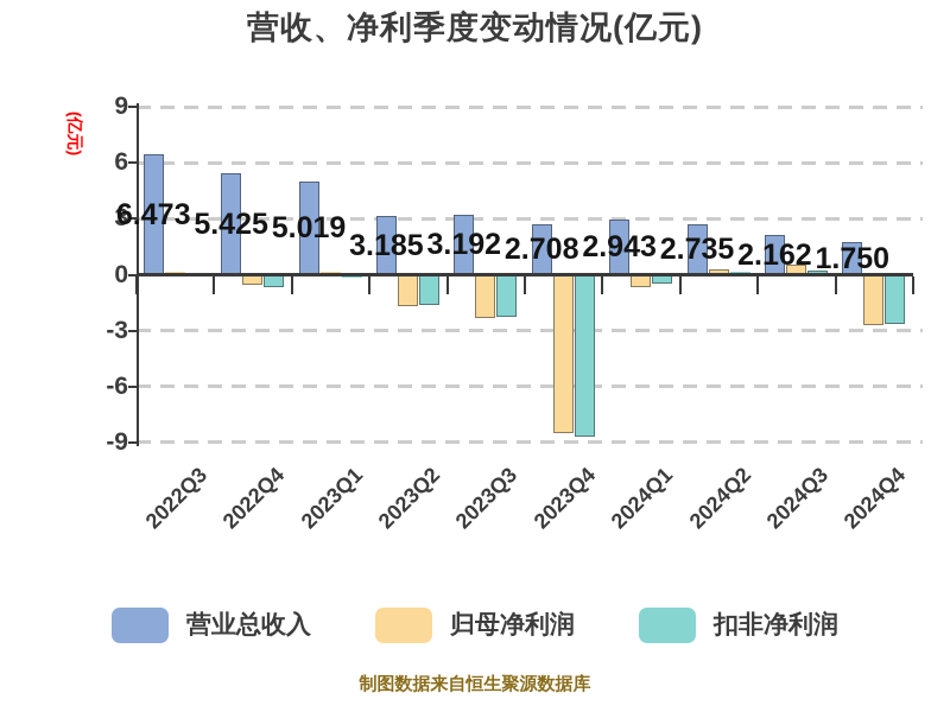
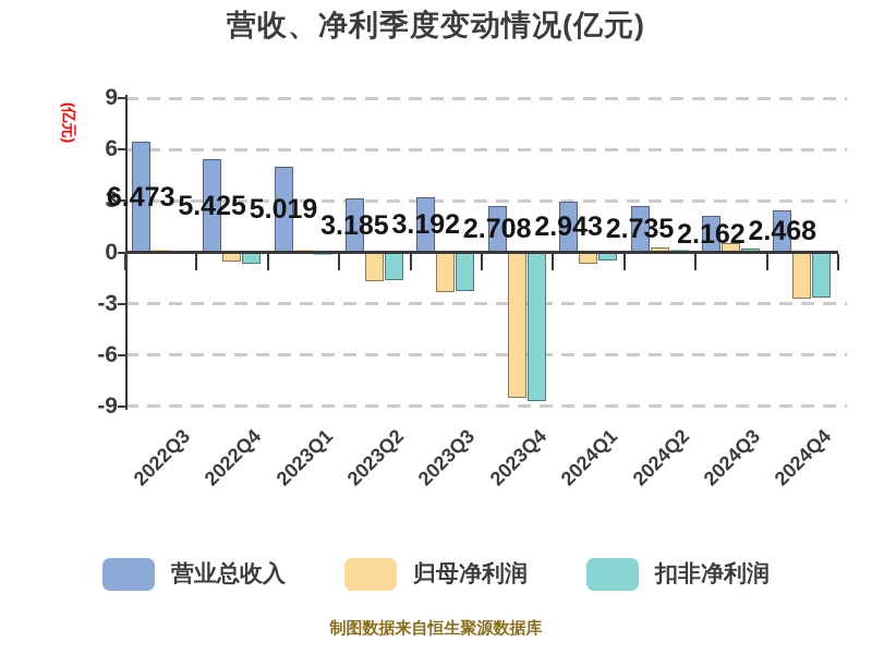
营业总收入/2024Q4: 1.750 -> 2.468
